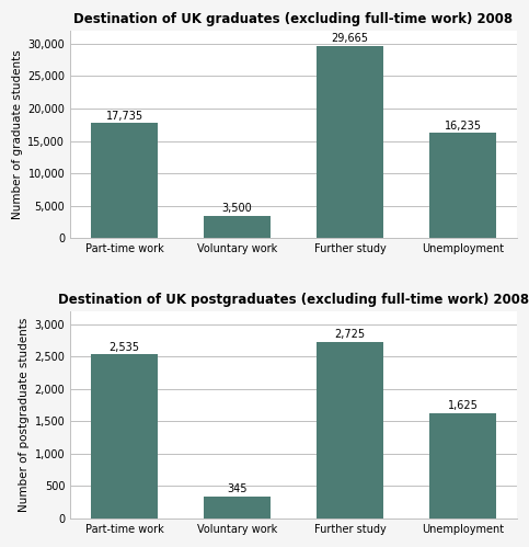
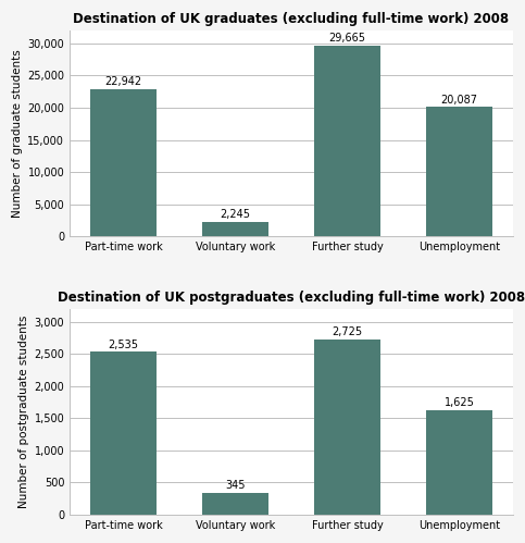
Destination of UK graduates (excluding full-time work) 2008/Part-time work: 17,735 -> 22,942
Destination of UK graduates (excluding full-time work) 2008/Voluntary work: 3,500 -> 2,245
Destination of UK graduates (excluding full-time work) 2008/Unemployment: 16,235 -> 20,087
